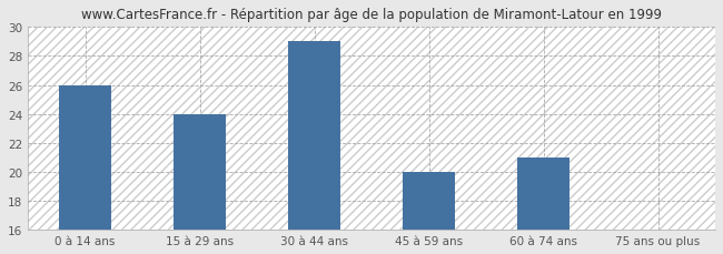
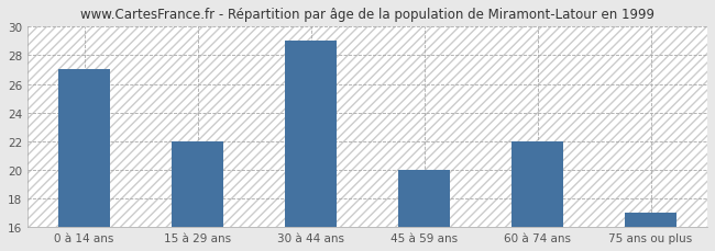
0 à 14 ans: 26 -> 27
15 à 29 ans: 24 -> 22
60 à 74 ans: 21 -> 22
75 ans ou plus: 16 -> 17
